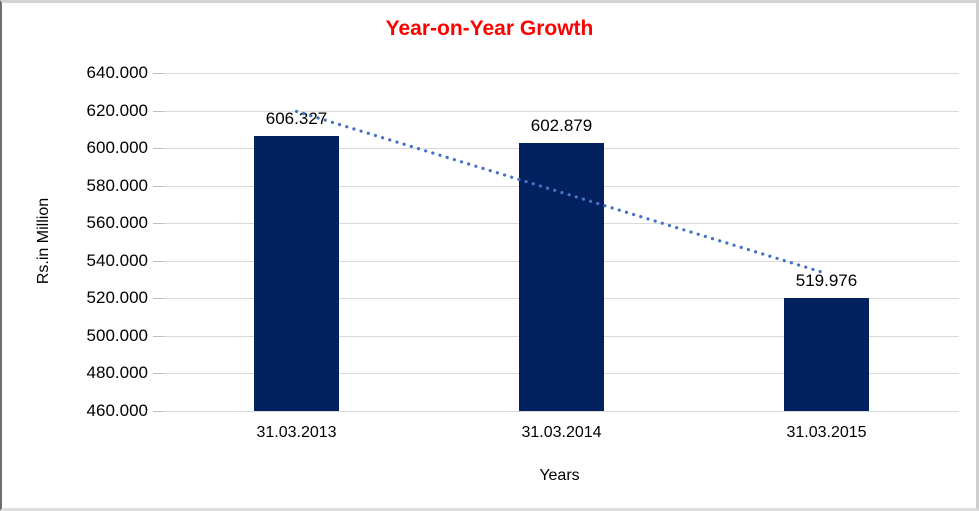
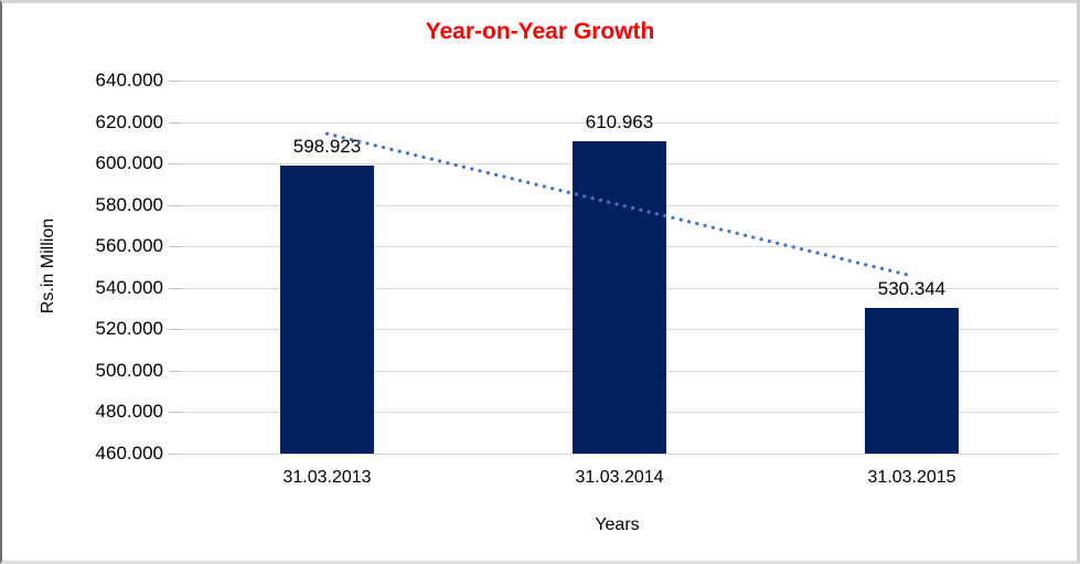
31.03.2013: 606.327 -> 598.923
31.03.2014: 602.879 -> 610.963
31.03.2015: 519.976 -> 530.344
